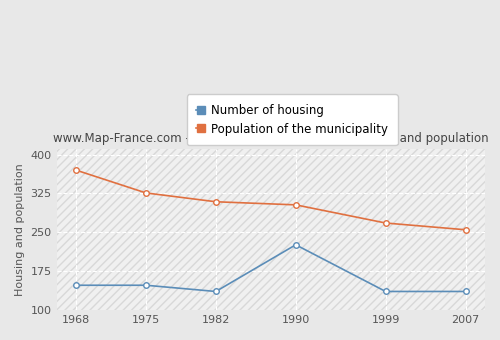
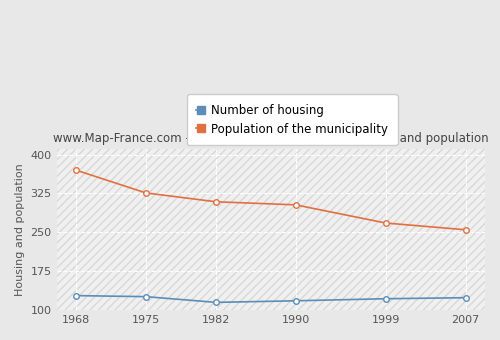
Number of housing/1968: 148 -> 128
Number of housing/1975: 148 -> 126
Number of housing/1982: 136 -> 115
Number of housing/1990: 226 -> 118
Number of housing/1999: 136 -> 122
Number of housing/2007: 136 -> 124
